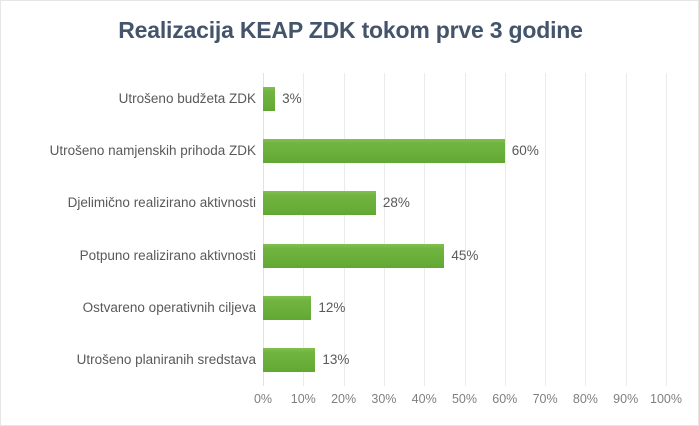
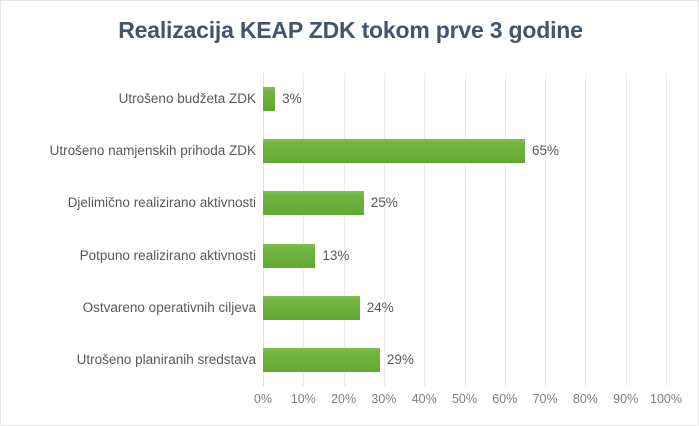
Utrošeno namjenskih prihoda ZDK: 60% -> 65%
Djelimično realizirano aktivnosti: 28% -> 25%
Potpuno realizirano aktivnosti: 45% -> 13%
Ostvareno operativnih ciljeva: 12% -> 24%
Utrošeno planiranih sredstava: 13% -> 29%
